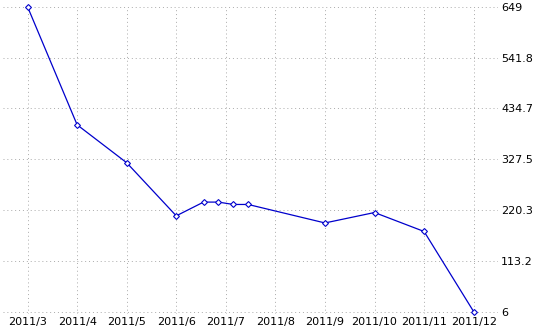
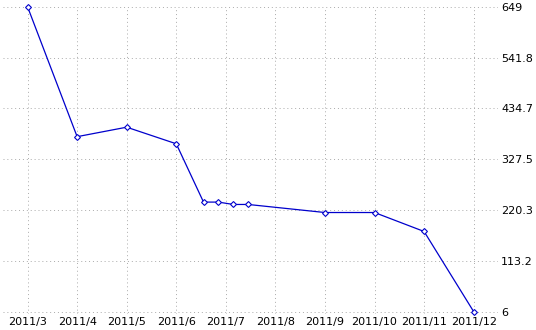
2011/4: 400 -> 375
2011/5: 320 -> 395
2011/6: 208 -> 360
2011/9: 193 -> 215
